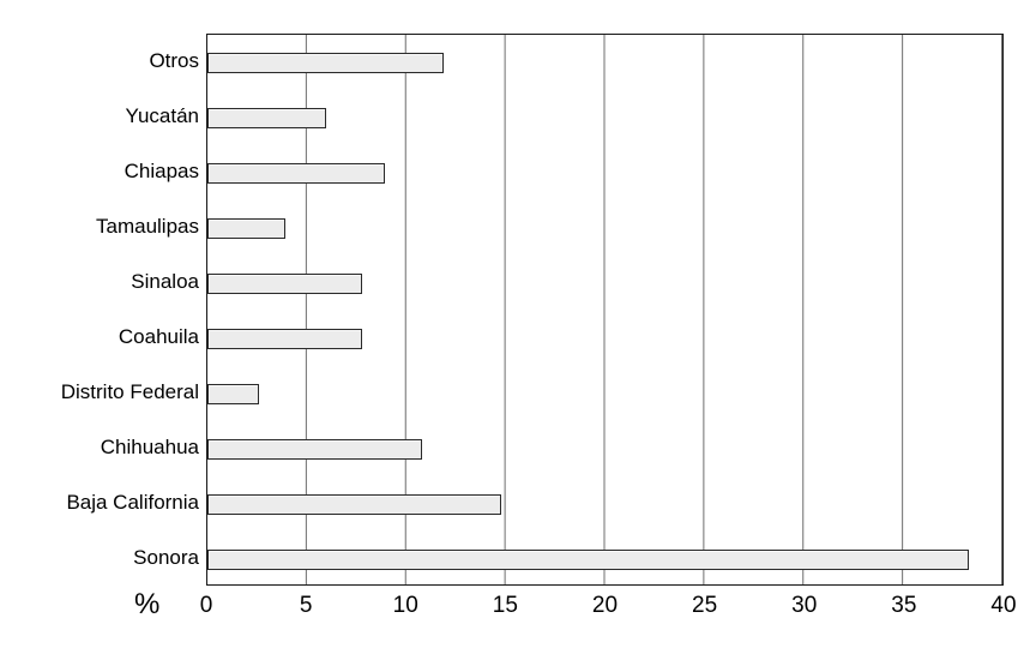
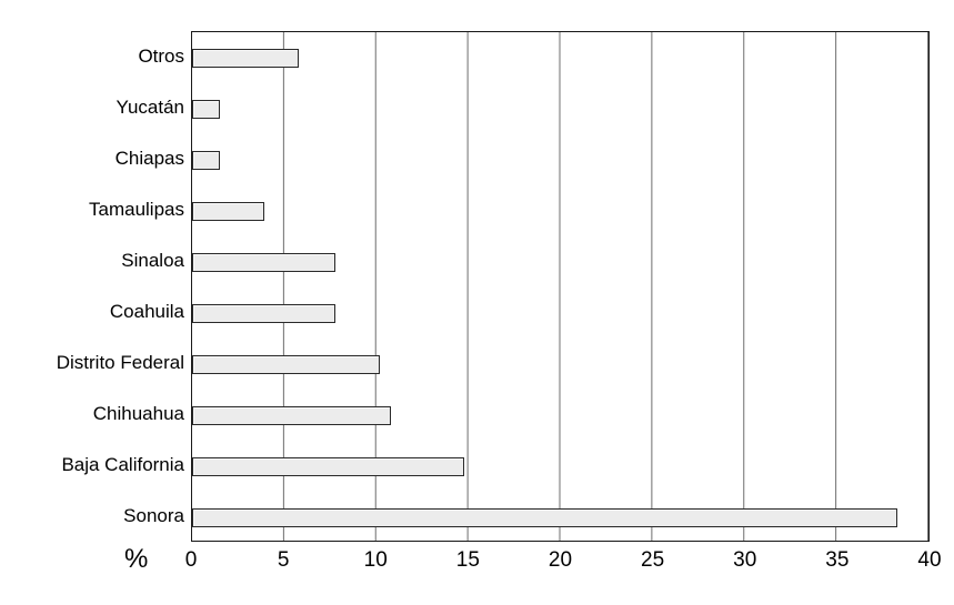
Otros: 11.9 -> 5.8
Yucatán: 6.0 -> 1.5
Chiapas: 8.9 -> 1.5
Distrito Federal: 2.6 -> 10.2
